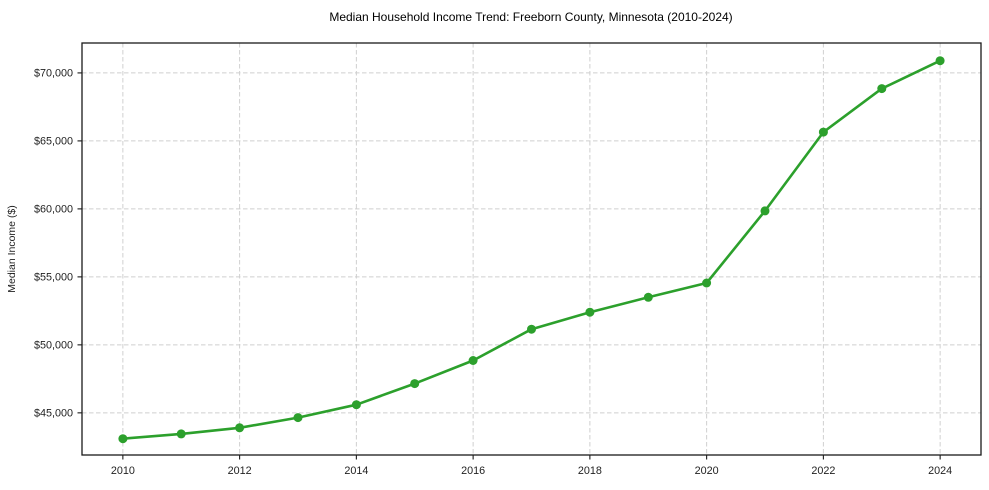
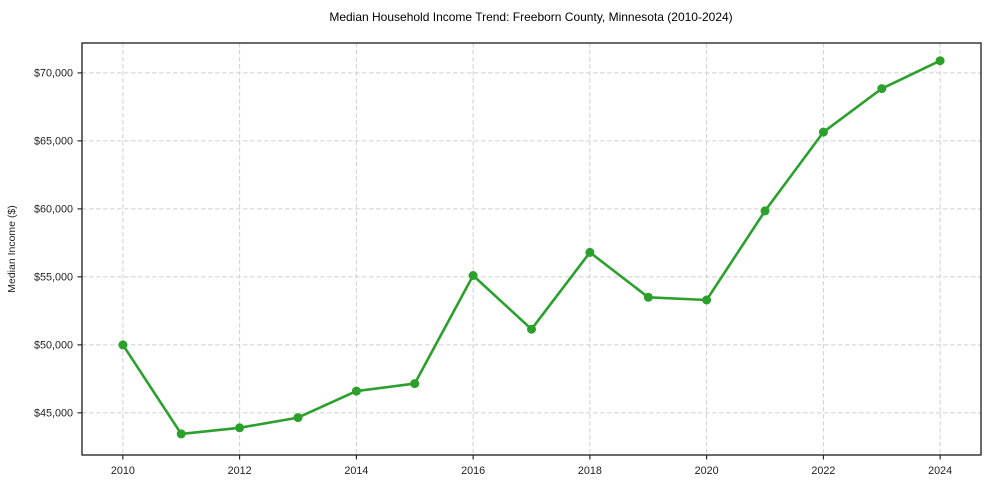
2010: $43100 -> $50000
2014: $45600 -> $46600
2016: $48800 -> $55100
2018: $52400 -> $56800
2020: $54600 -> $53300
